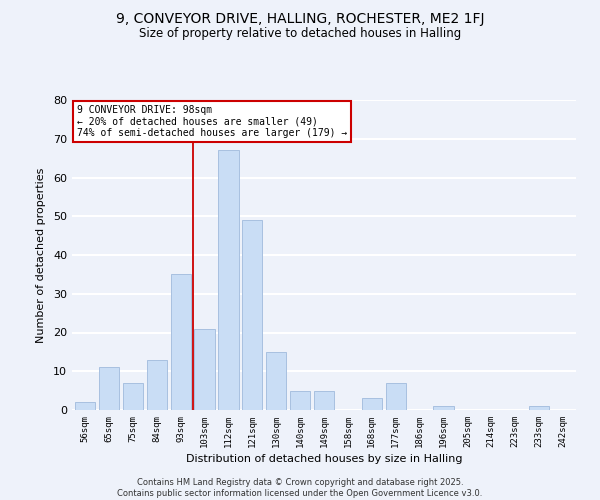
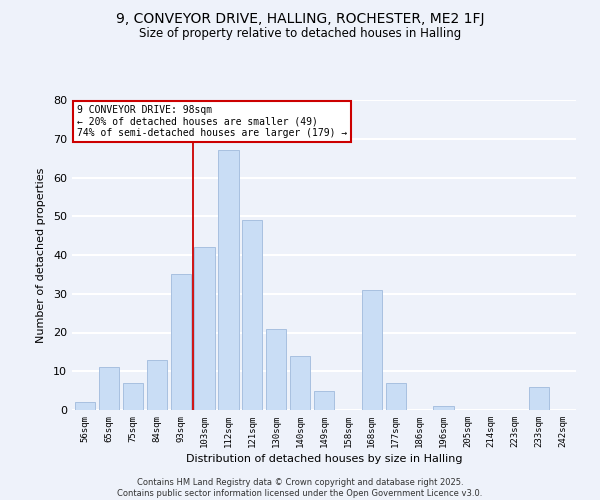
103sqm: 21 -> 42
130sqm: 15 -> 21
140sqm: 5 -> 14
168sqm: 3 -> 31
233sqm: 1 -> 6
